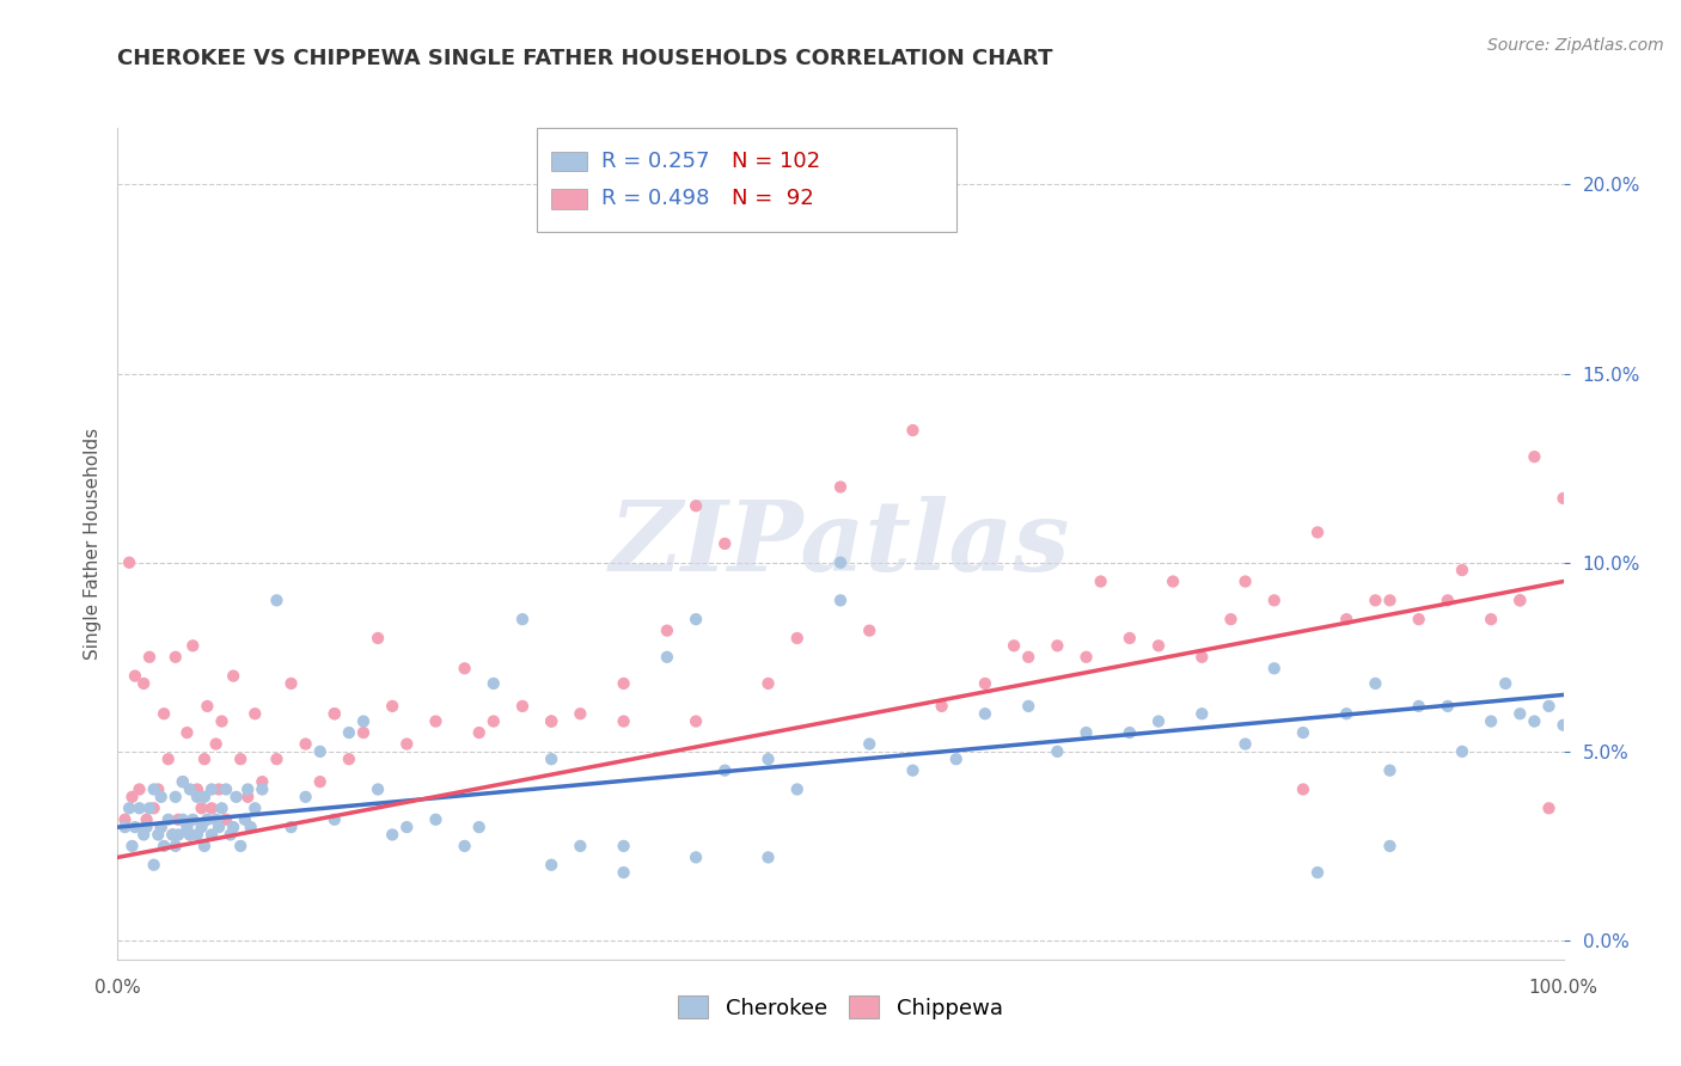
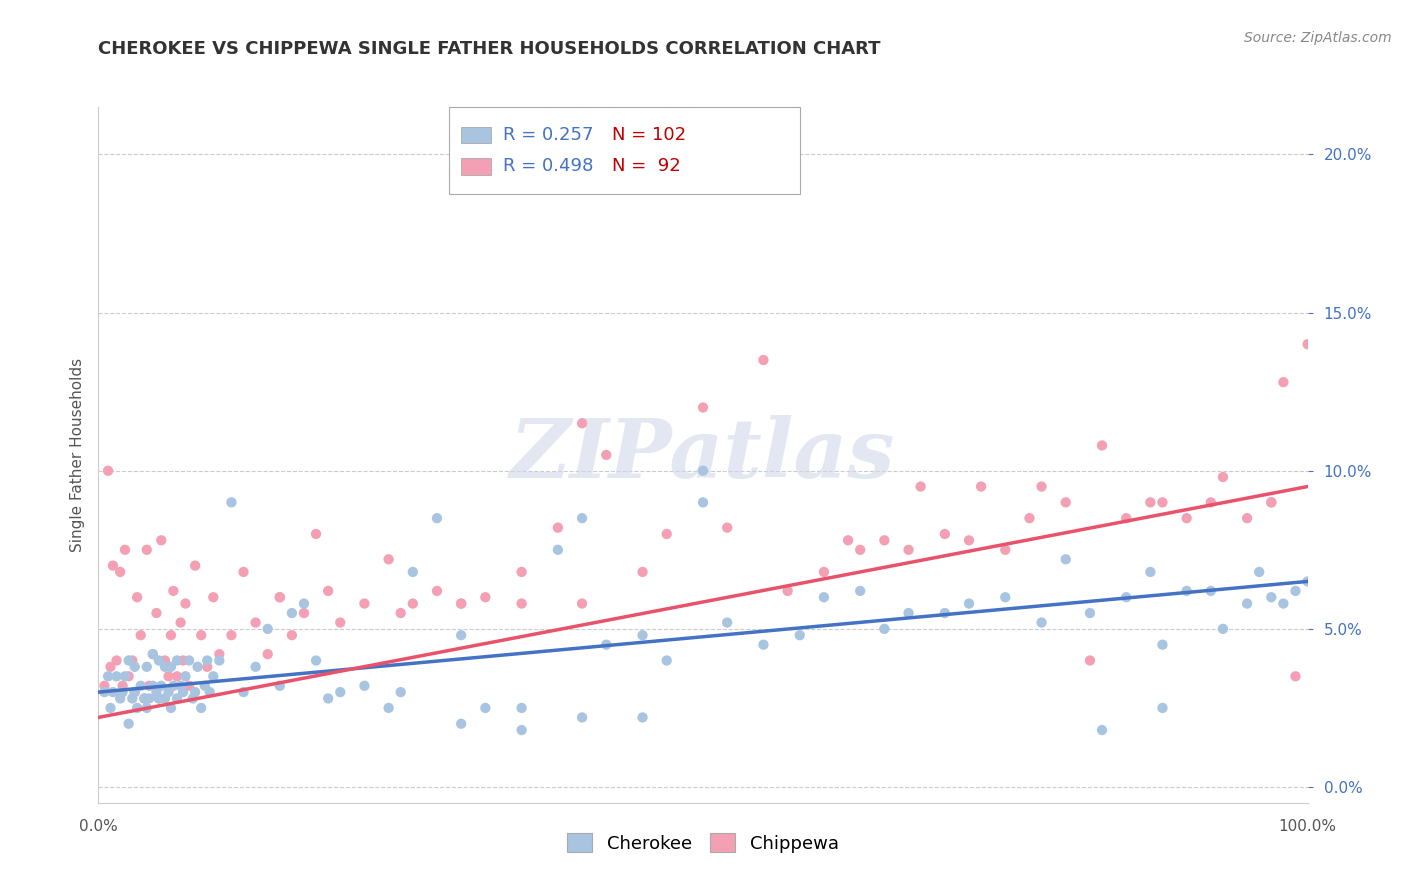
Cherokee/100.0%: 5.7% -> 6.5%
Chippewa/100.0%: 11.7% -> 14.0%
